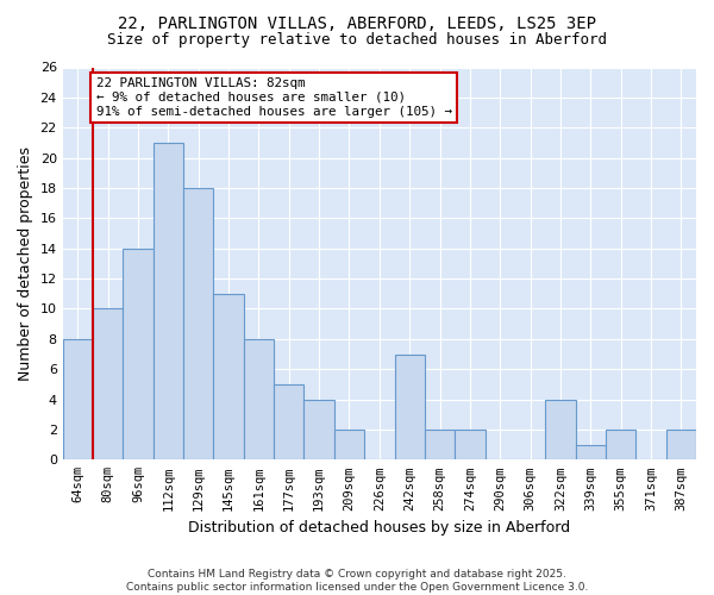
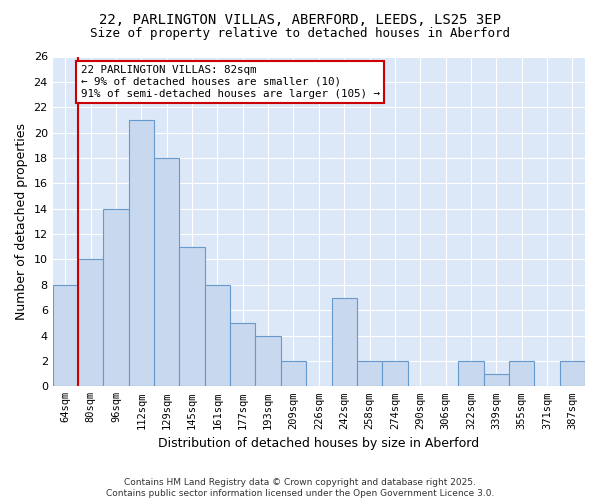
322sqm: 4 -> 2
